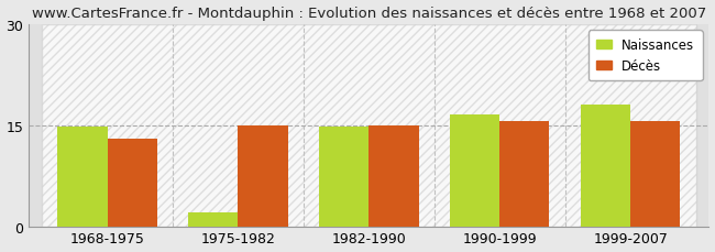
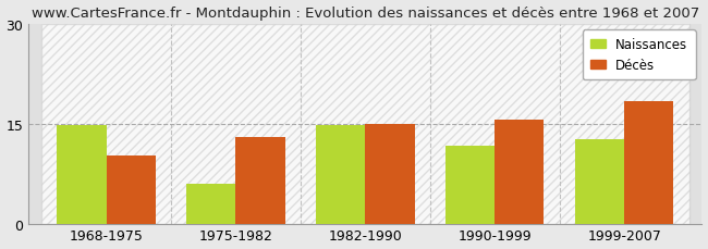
Décès/1968-1975: 13.0 -> 10.2
Naissances/1975-1982: 2.0 -> 6.0
Décès/1975-1982: 15.0 -> 13.0
Naissances/1990-1999: 16.5 -> 11.6
Naissances/1999-2007: 18.0 -> 12.6
Décès/1999-2007: 15.5 -> 18.4
